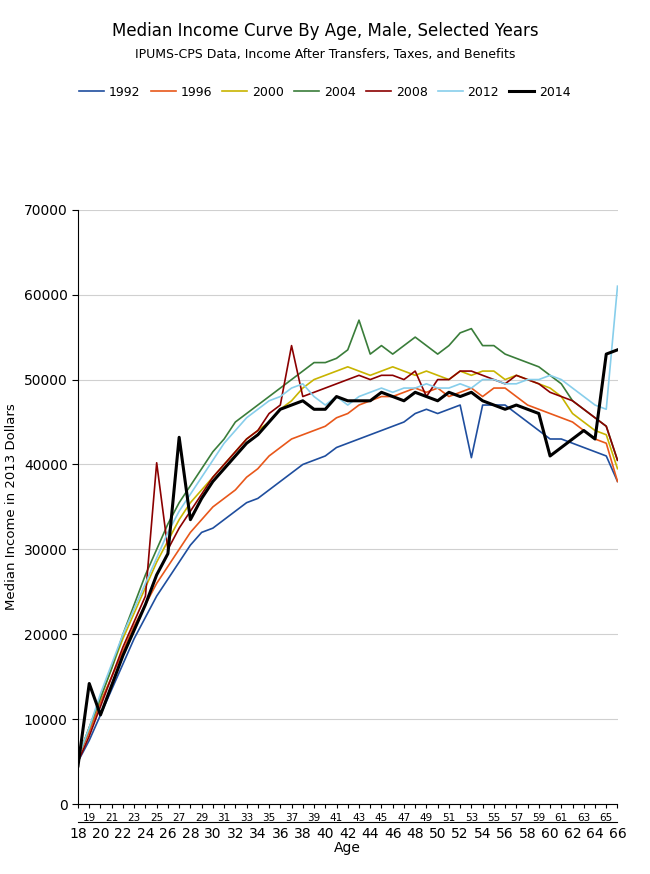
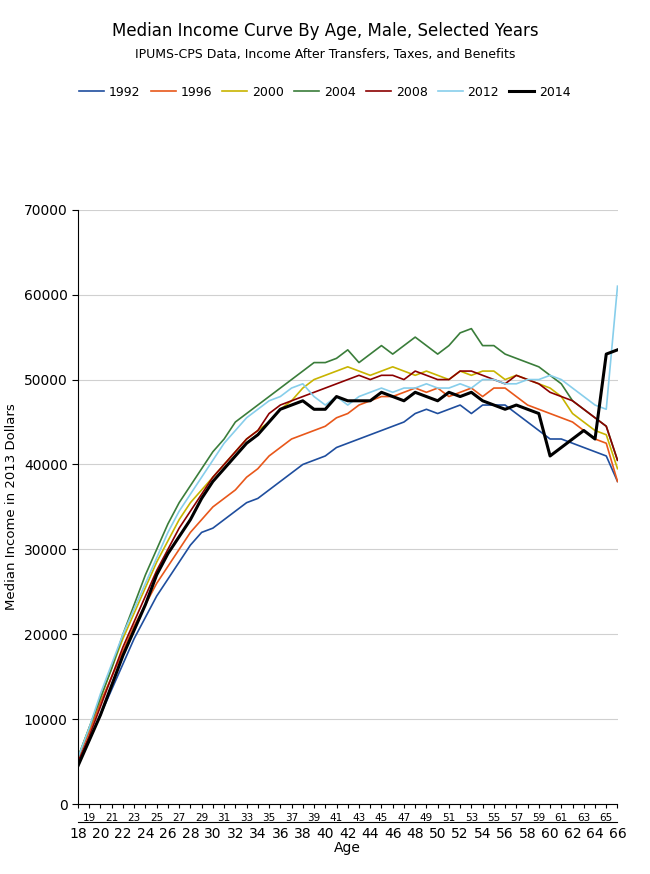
2014/19: 14200 -> 7500
2008/25: 40200 -> 27500
2014/27: 43200 -> 31500
2008/37: 54000 -> 47500
2004/43: 57000 -> 52000
2008/49: 48000 -> 50500
1992/53: 40800 -> 46000
